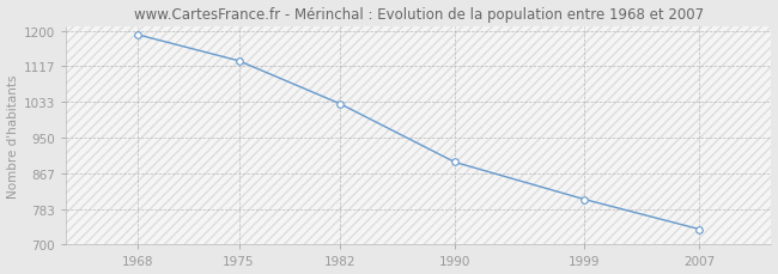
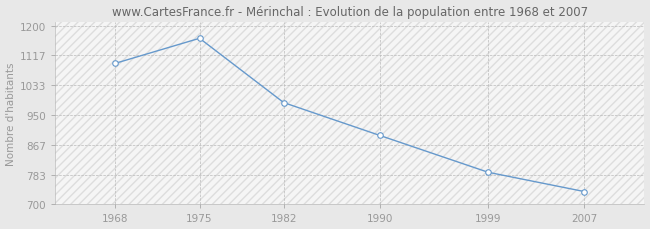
1968: 1191 -> 1095
1975: 1130 -> 1165
1982: 1030 -> 985
1999: 806 -> 790
